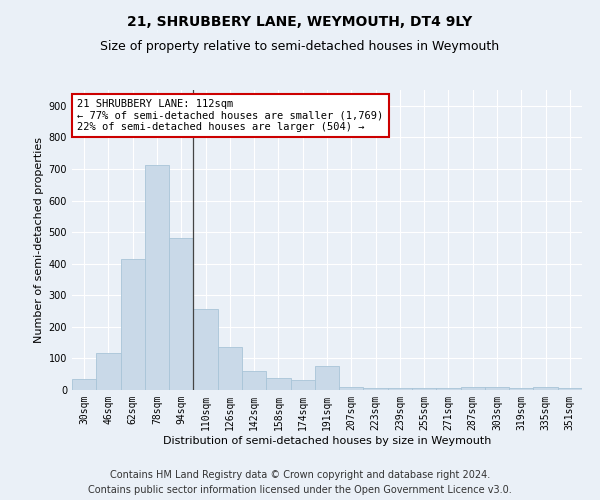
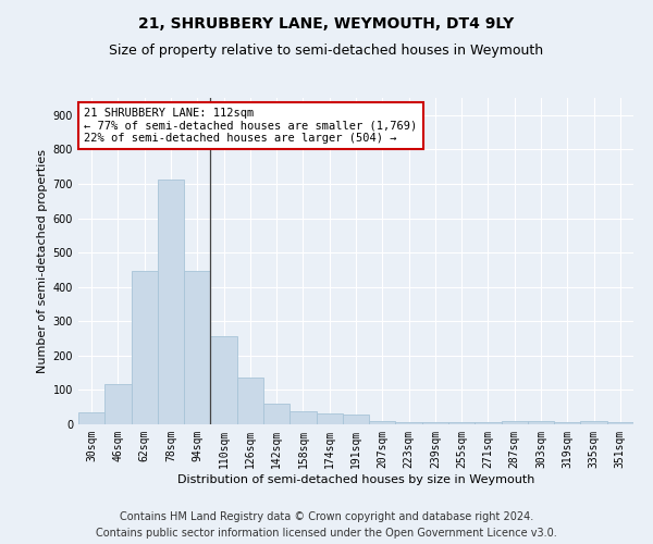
62sqm: 415 -> 448
94sqm: 480 -> 448
191sqm: 75 -> 27
